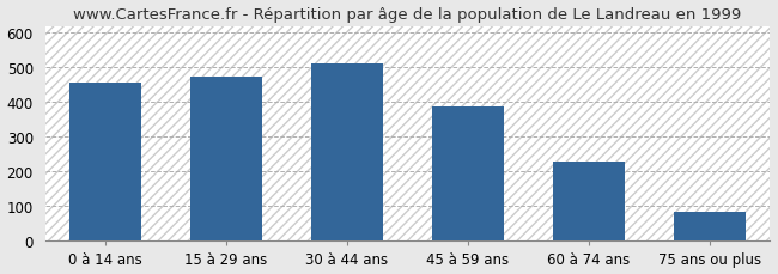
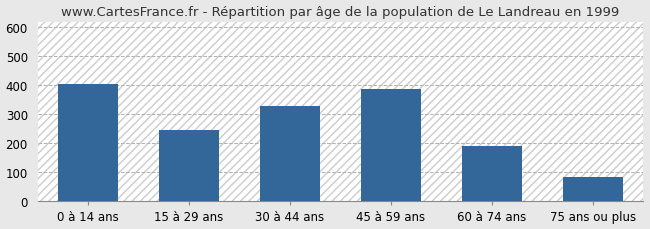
0 à 14 ans: 458 -> 405
15 à 29 ans: 474 -> 245
30 à 44 ans: 513 -> 330
60 à 74 ans: 228 -> 190
